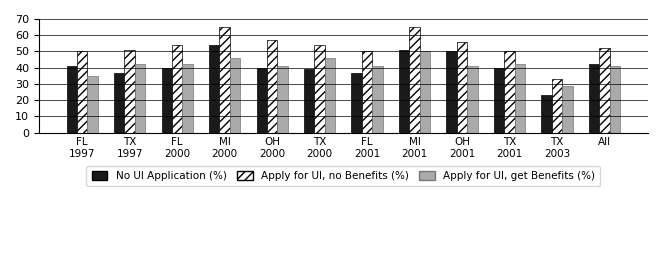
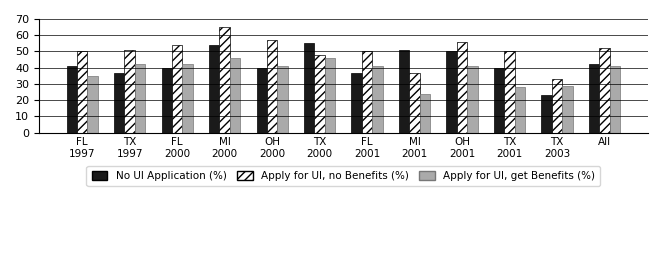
No UI Application (%)/TX 2000: 39 -> 55
Apply for UI, no Benefits (%)/TX 2000: 54 -> 48
Apply for UI, no Benefits (%)/MI 2001: 65 -> 37
Apply for UI, get Benefits (%)/MI 2001: 50 -> 24
Apply for UI, get Benefits (%)/TX 2001: 42 -> 28
